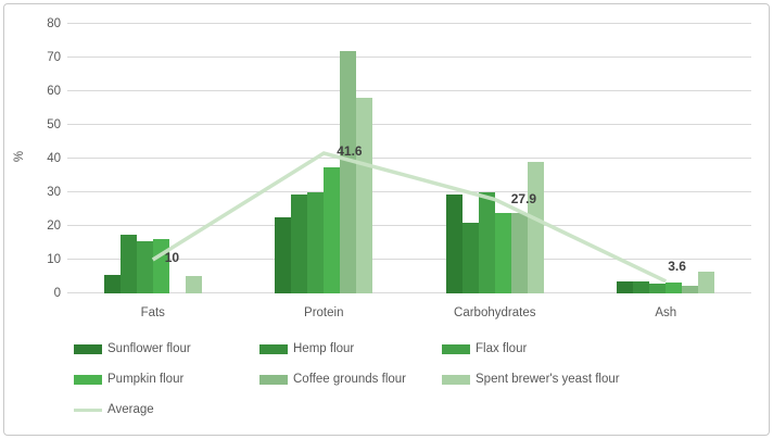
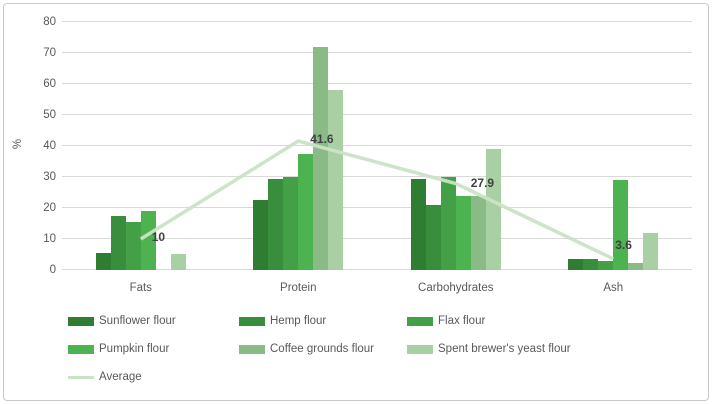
Pumpkin flour/Fats: 16 -> 19
Pumpkin flour/Ash: 3 -> 29
Spent brewer's yeast flour/Ash: 6 -> 12
